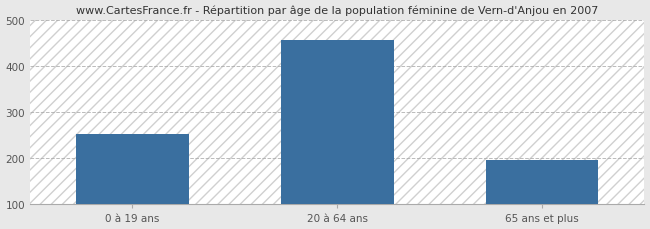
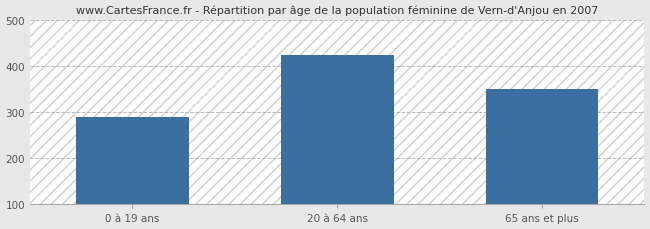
0 à 19 ans: 252 -> 290
20 à 64 ans: 456 -> 425
65 ans et plus: 196 -> 350
